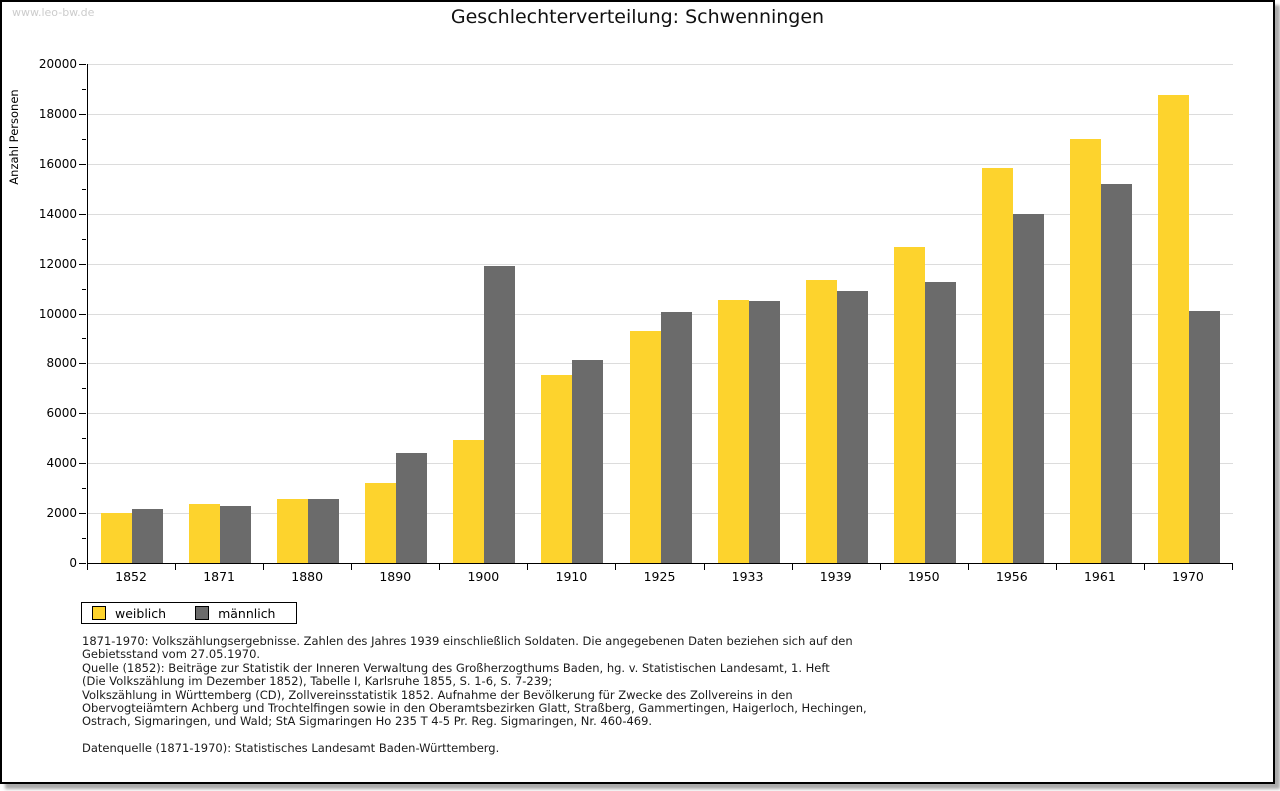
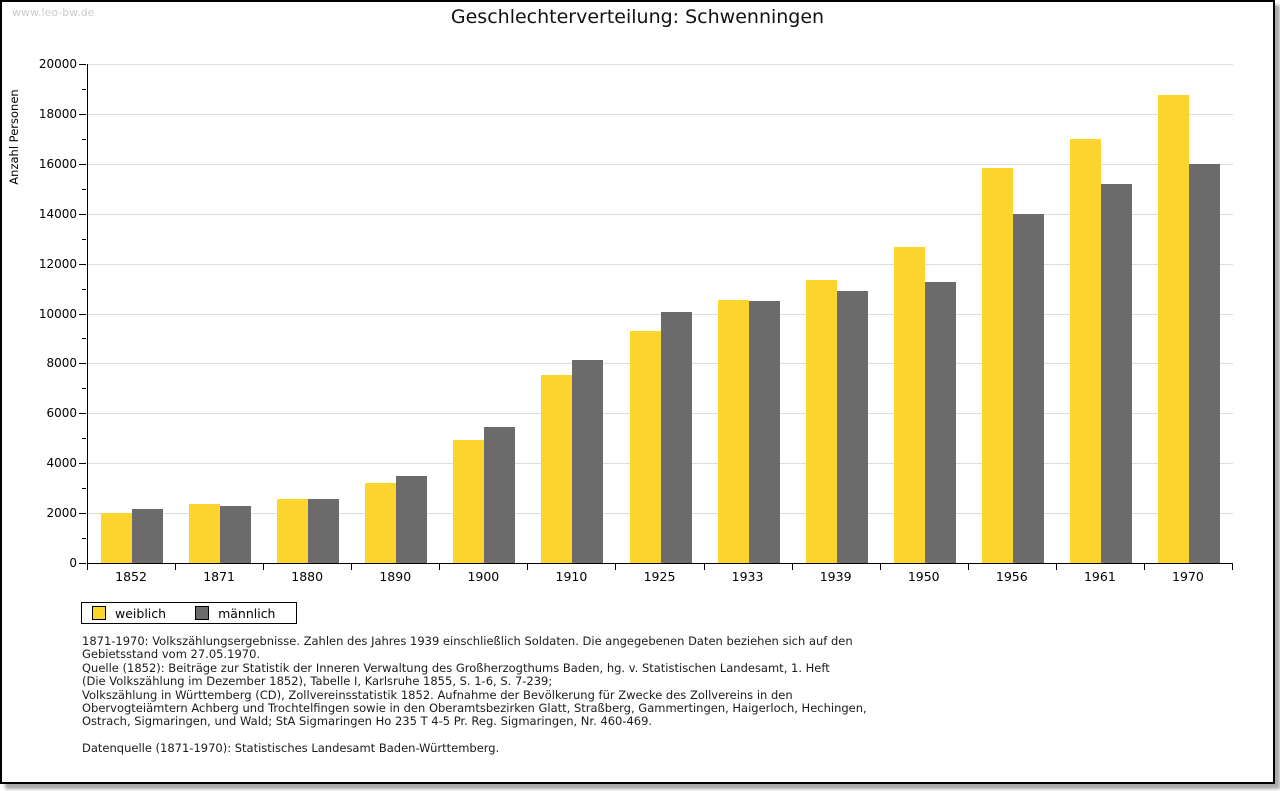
männlich/1890: 4400 -> 3500
männlich/1900: 11900 -> 5400
männlich/1970: 10100 -> 16000
